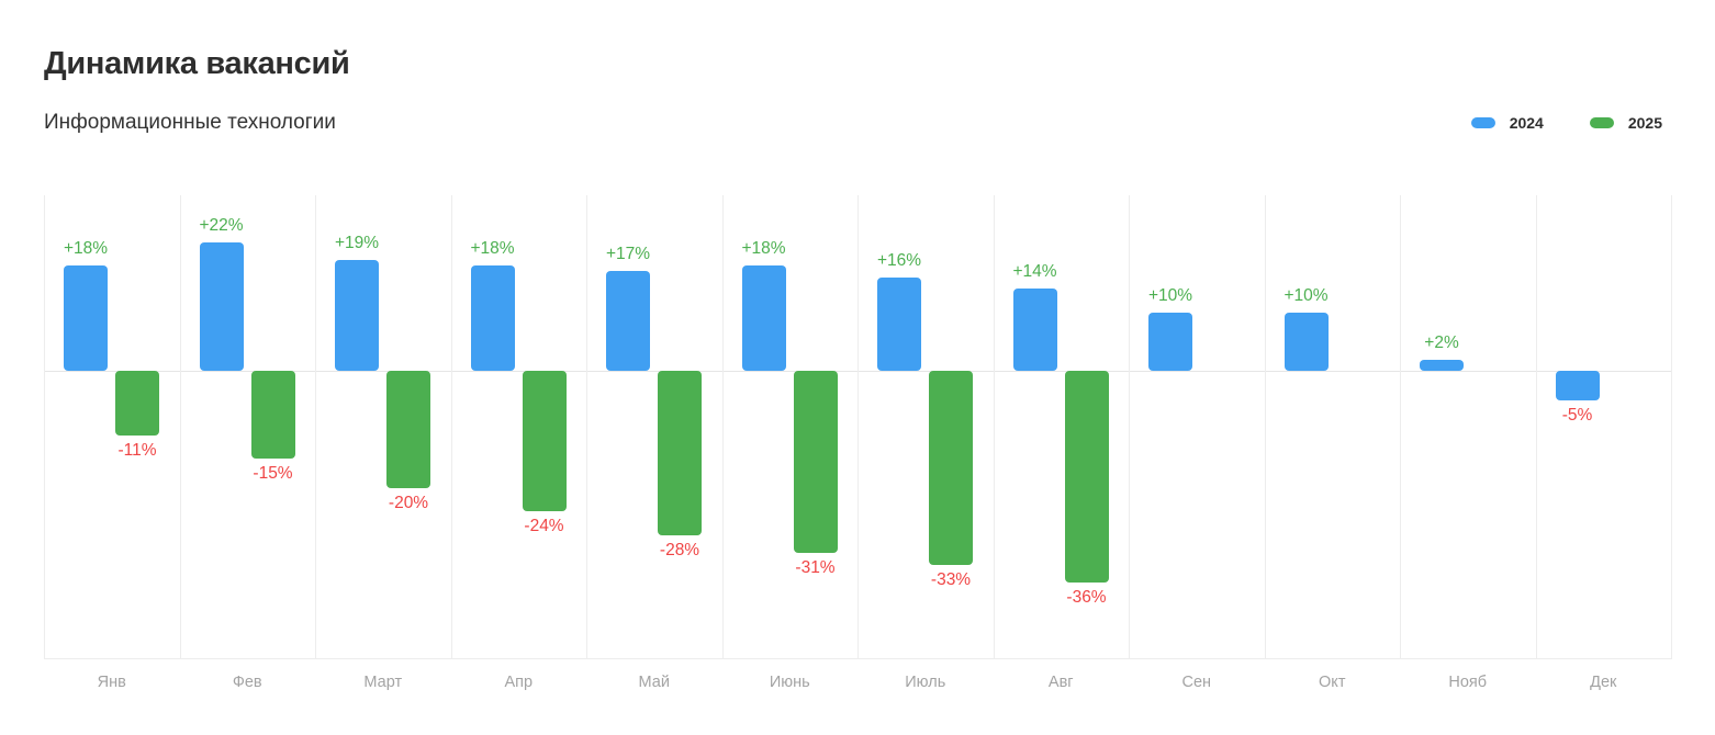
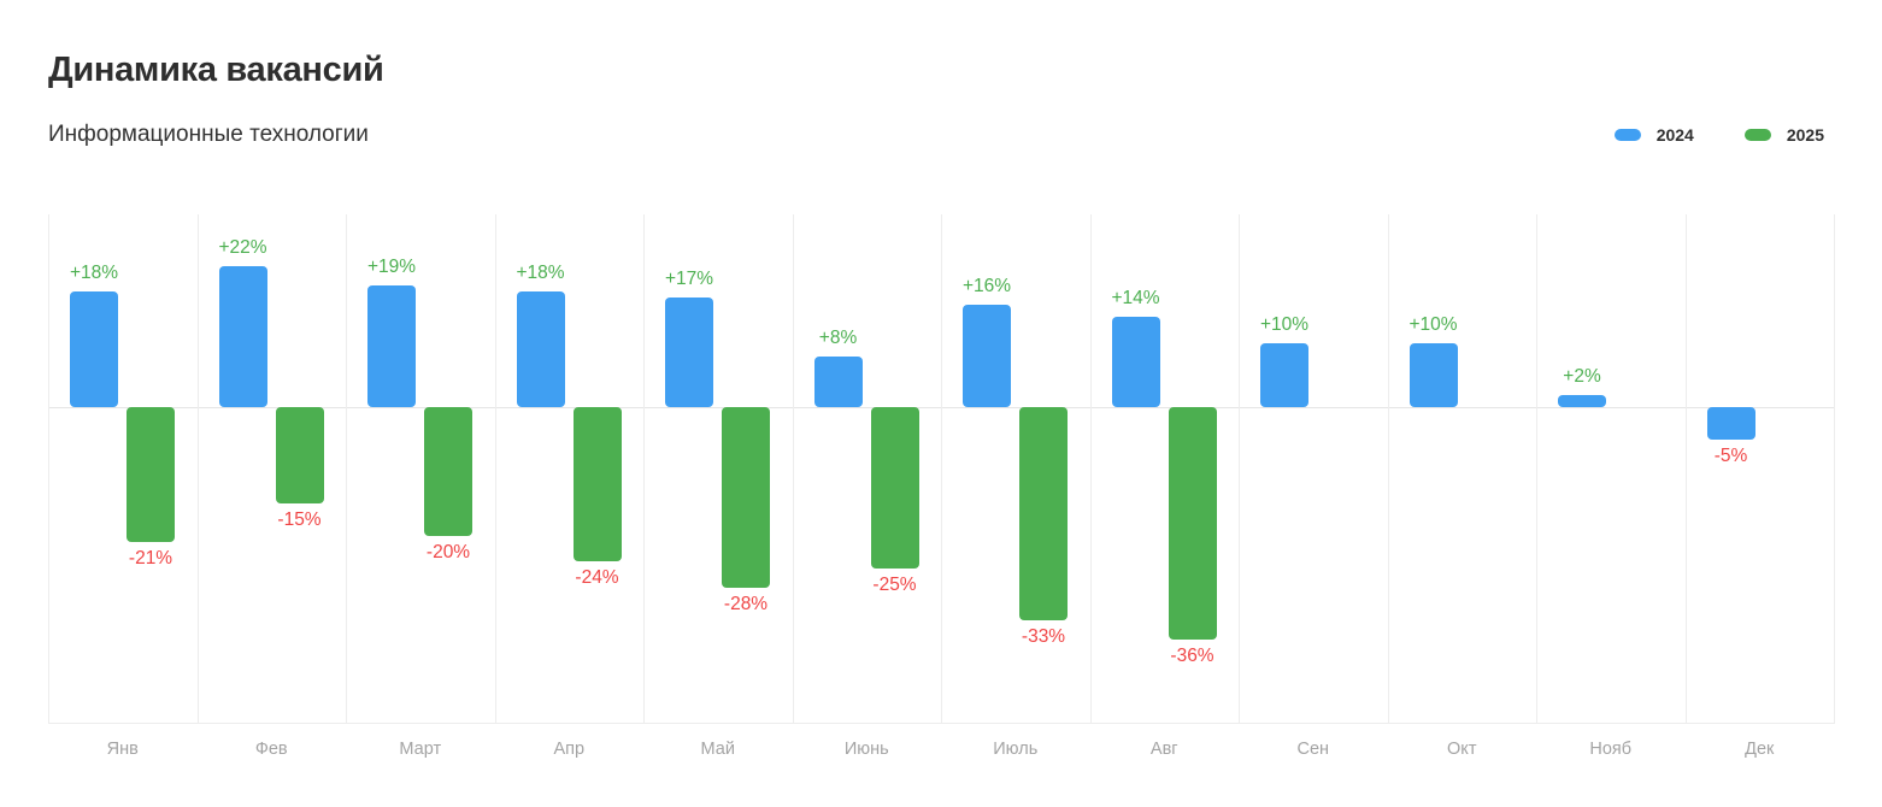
2025/Янв: -11% -> -21%
2024/Июнь: +18% -> +8%
2025/Июнь: -31% -> -25%
